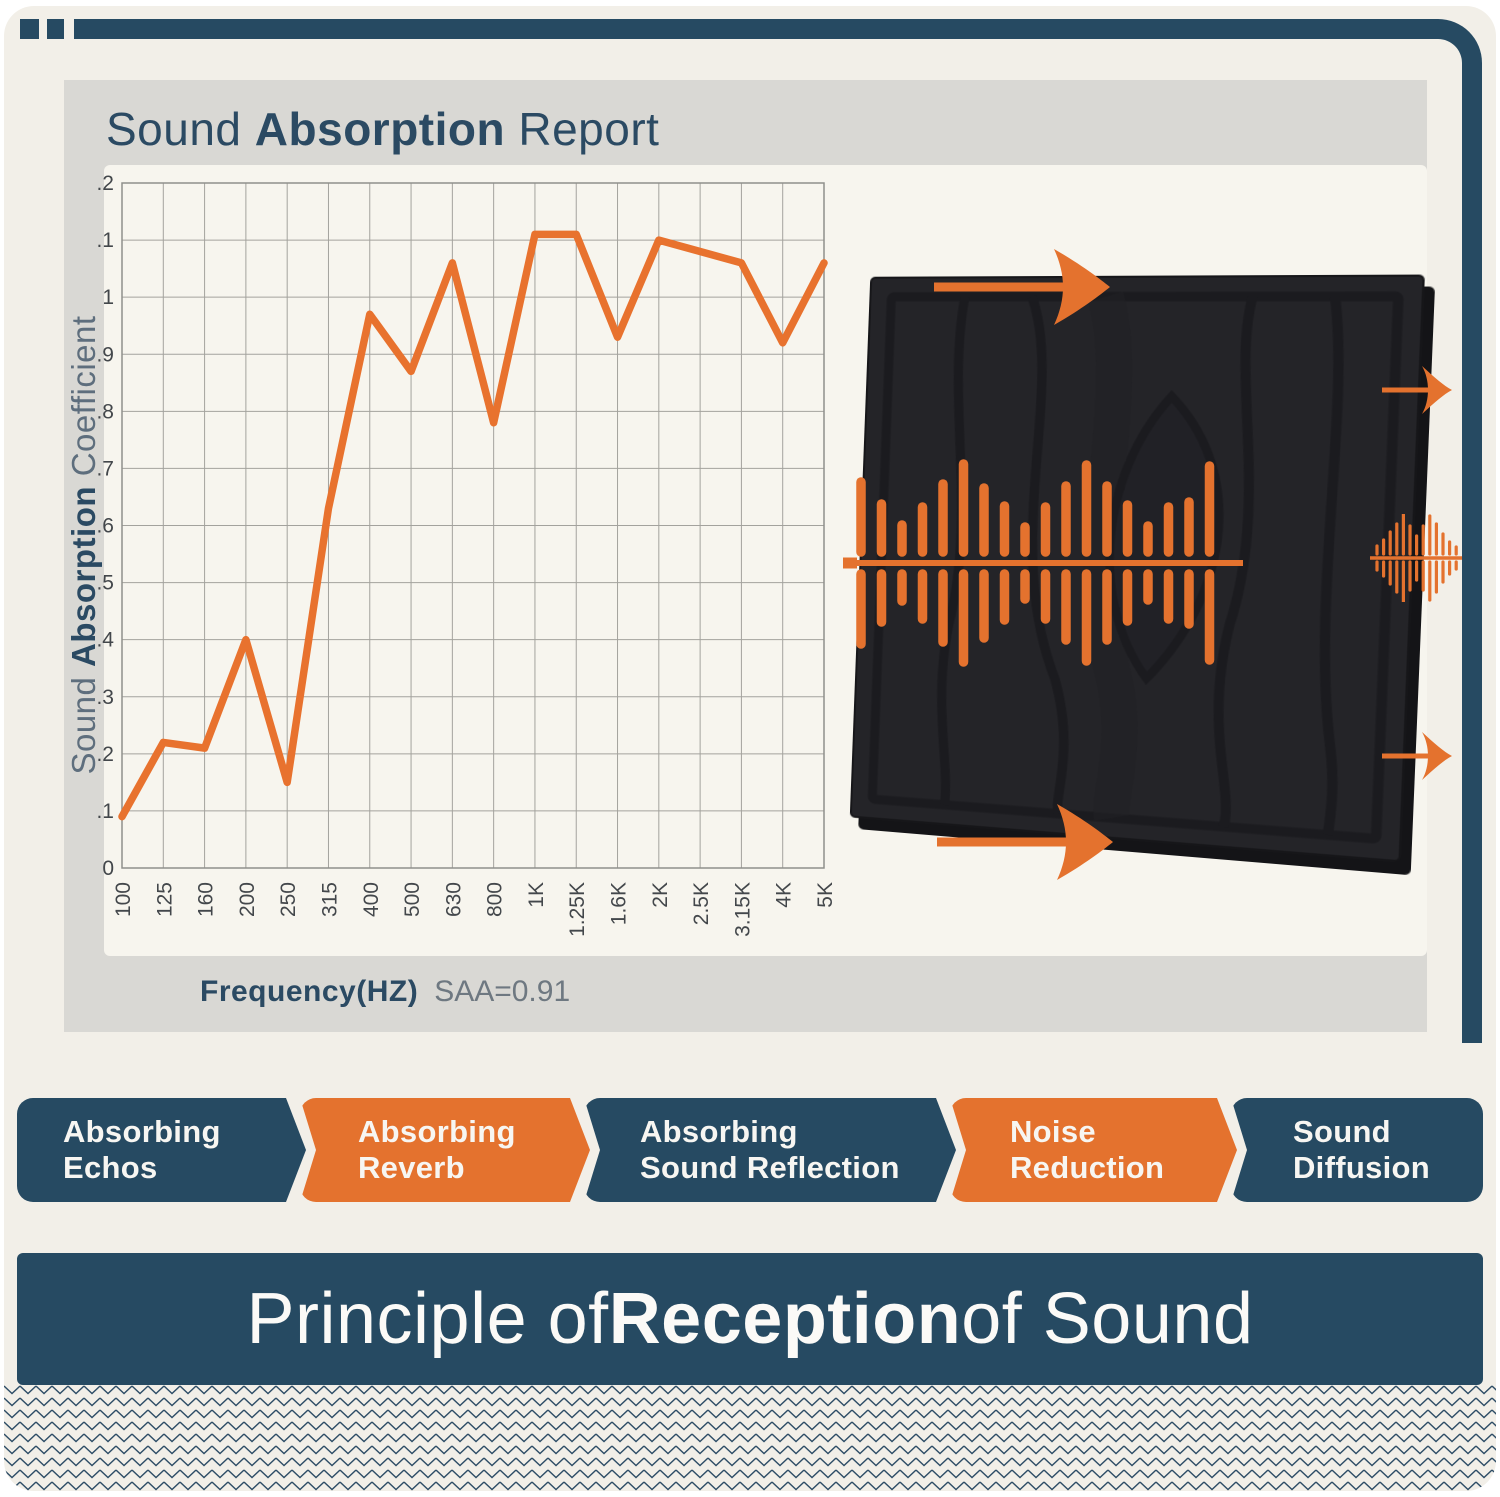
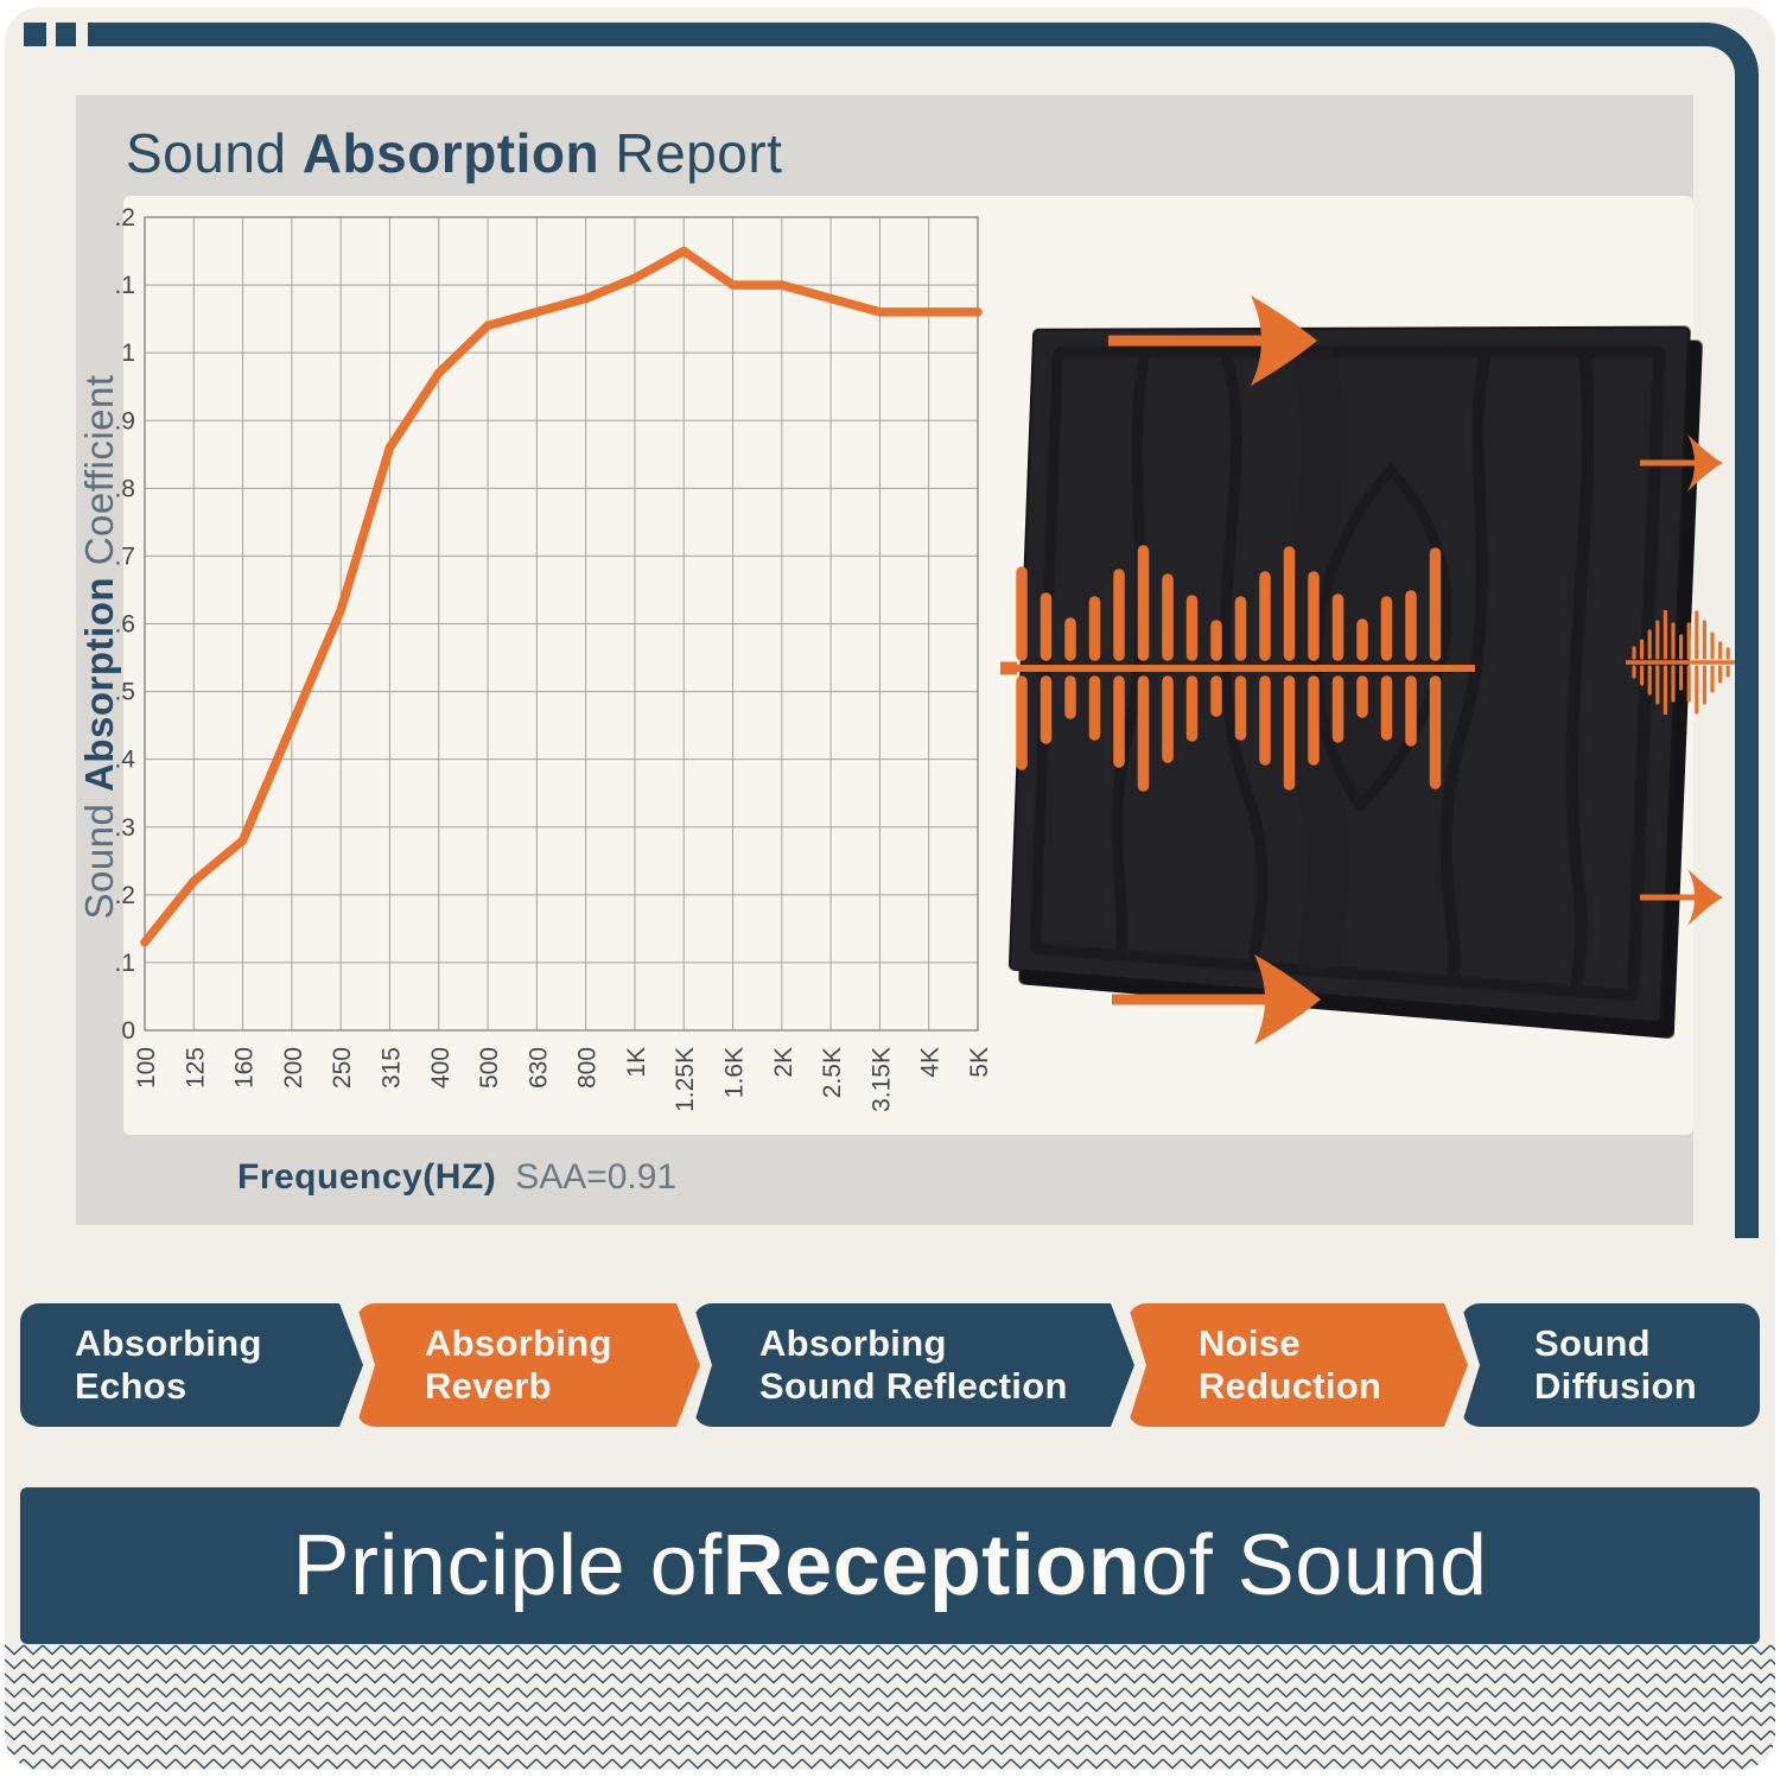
100: 0.09 -> 0.13
160: 0.21 -> 0.28
200: 0.40 -> 0.45
250: 0.15 -> 0.62
315: 0.63 -> 0.86
500: 0.87 -> 1.04
800: 0.78 -> 1.08
1.25K: 1.11 -> 1.15
1.6K: 0.93 -> 1.10
4K: 0.92 -> 1.06
